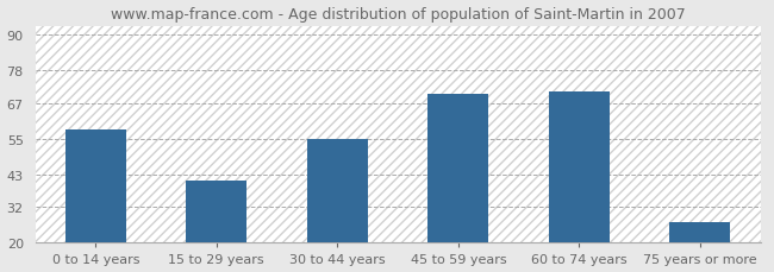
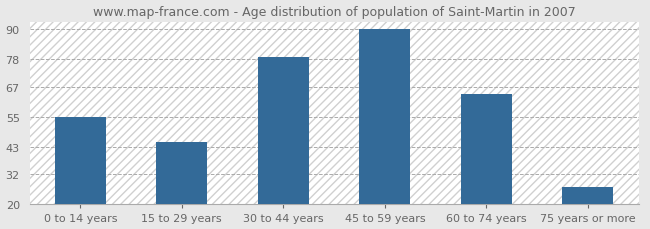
0 to 14 years: 58 -> 55
15 to 29 years: 41 -> 45
30 to 44 years: 55 -> 79
45 to 59 years: 70 -> 90
60 to 74 years: 71 -> 64
